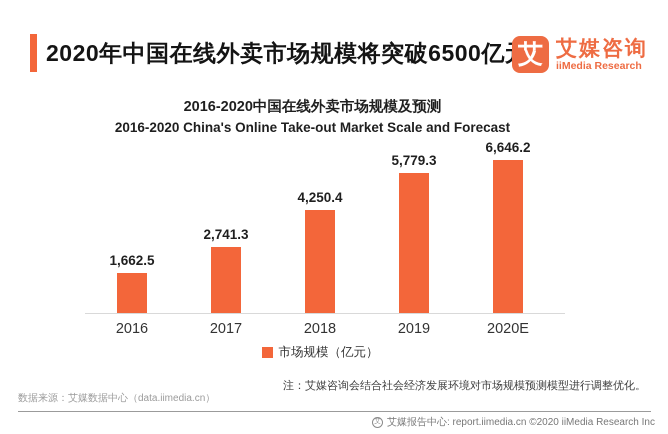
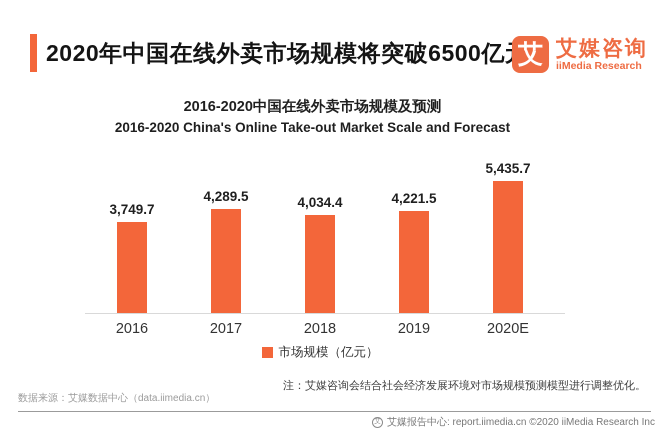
2016: 1,662.5 -> 3,749.7
2017: 2,741.3 -> 4,289.5
2018: 4,250.4 -> 4,034.4
2019: 5,779.3 -> 4,221.5
2020E: 6,646.2 -> 5,435.7
